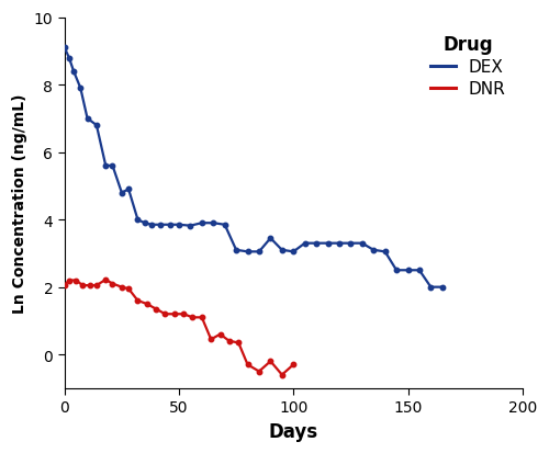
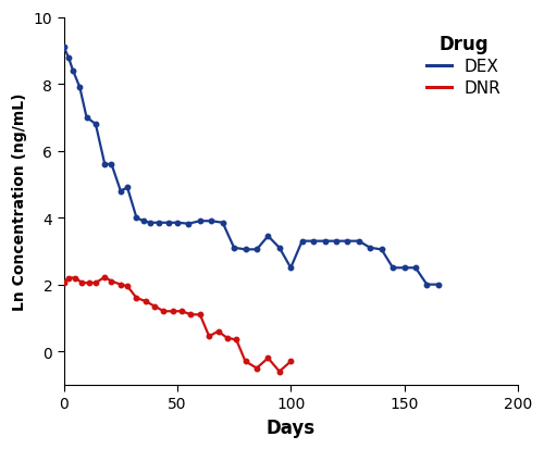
DEX/100: 3.05 -> 2.50
